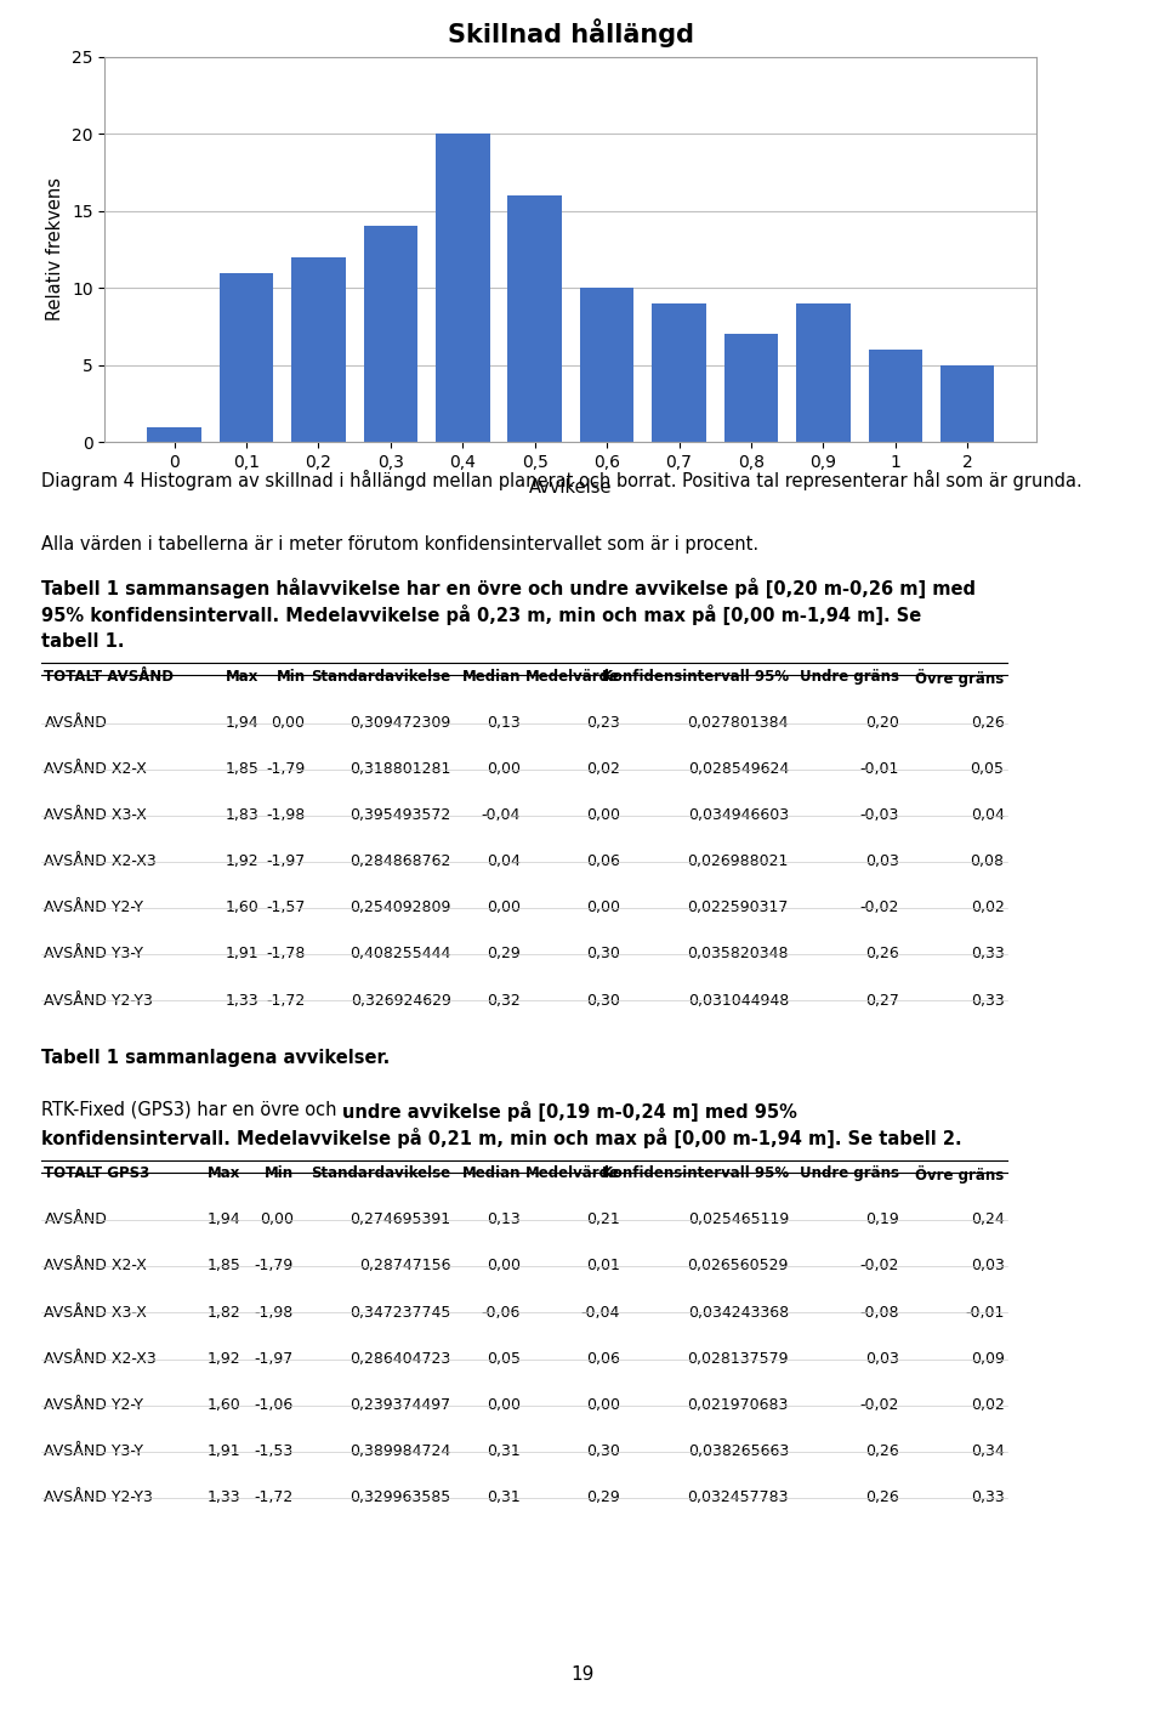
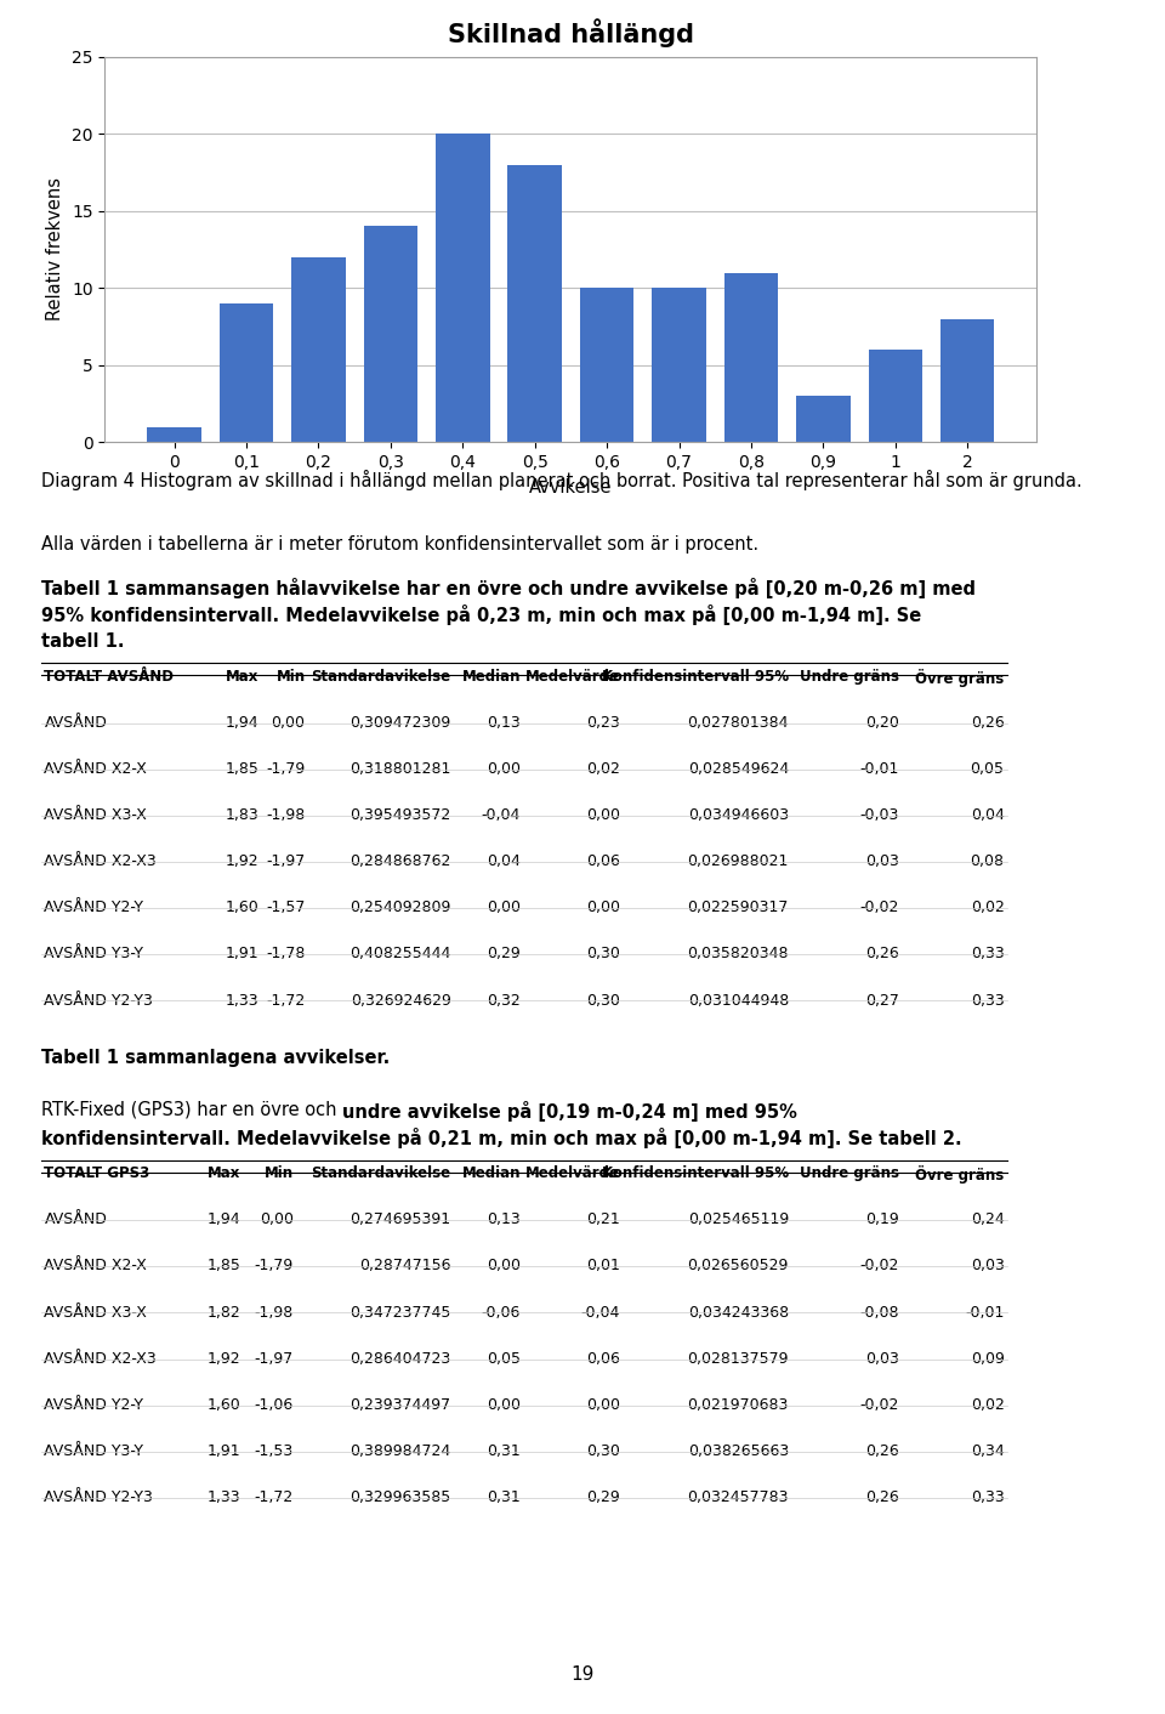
0,1: 11 -> 9
0,5: 16 -> 18
0,7: 9 -> 10
0,8: 7 -> 11
0,9: 9 -> 3
2: 5 -> 8
